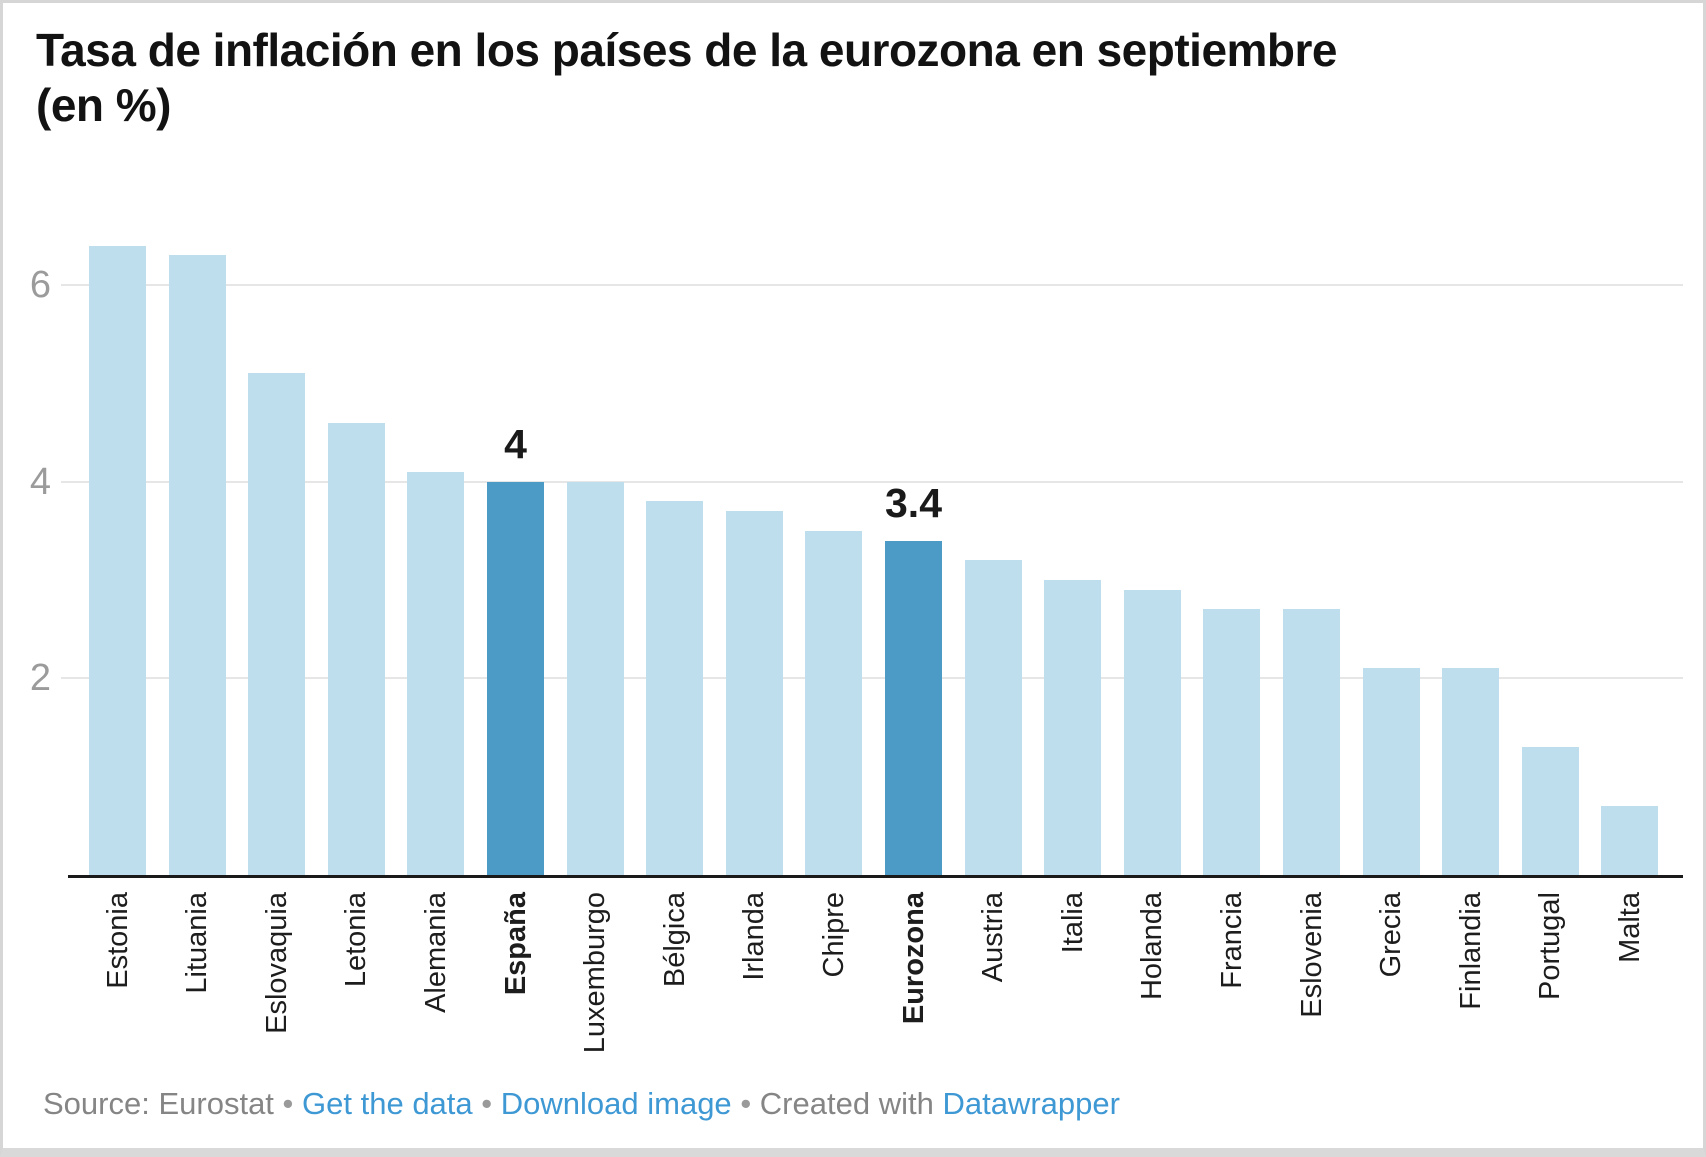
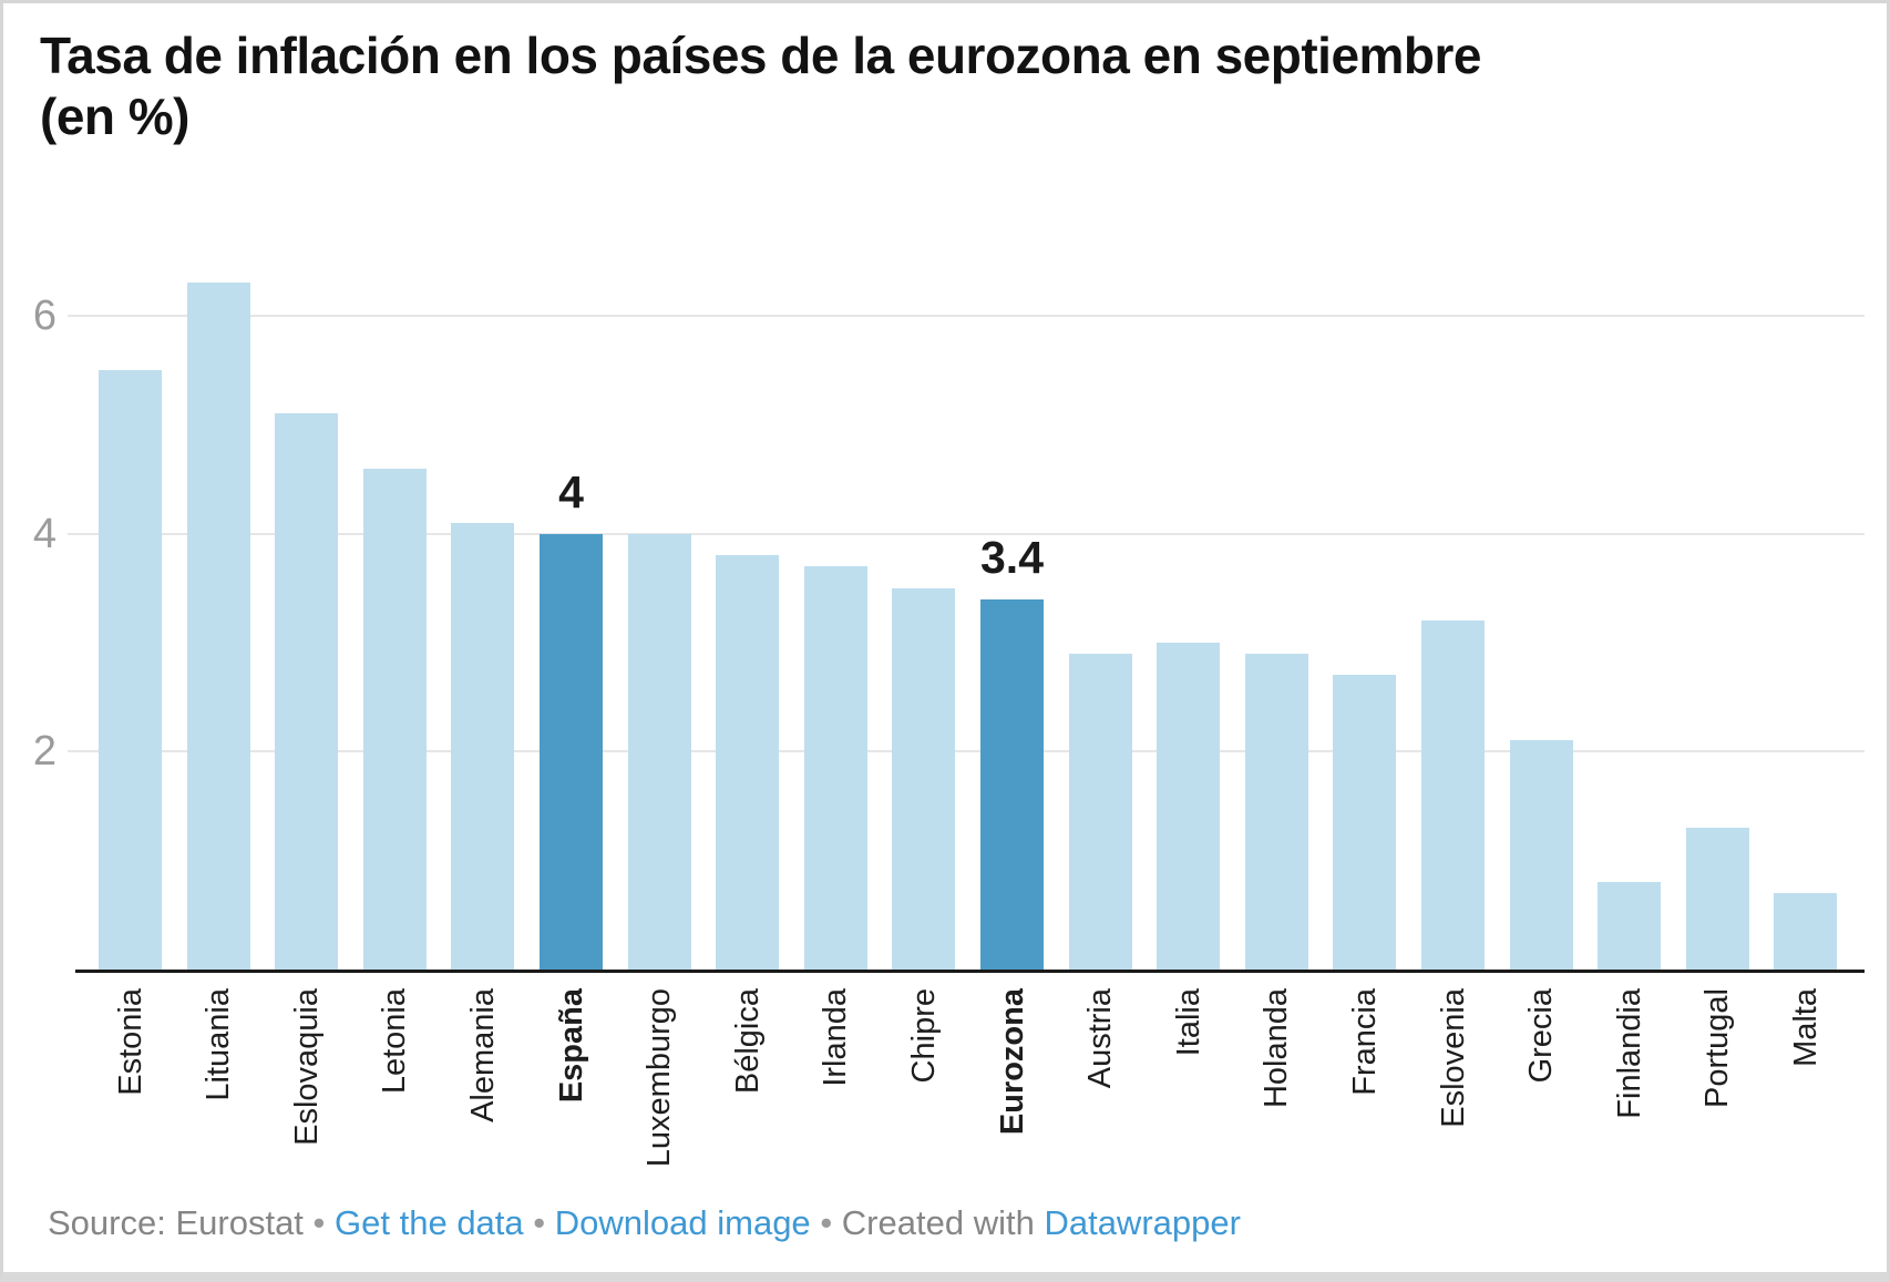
Estonia: 6.4 -> 5.5
Austria: 3.2 -> 2.9
Eslovenia: 2.7 -> 3.2
Finlandia: 2.1 -> 0.8
